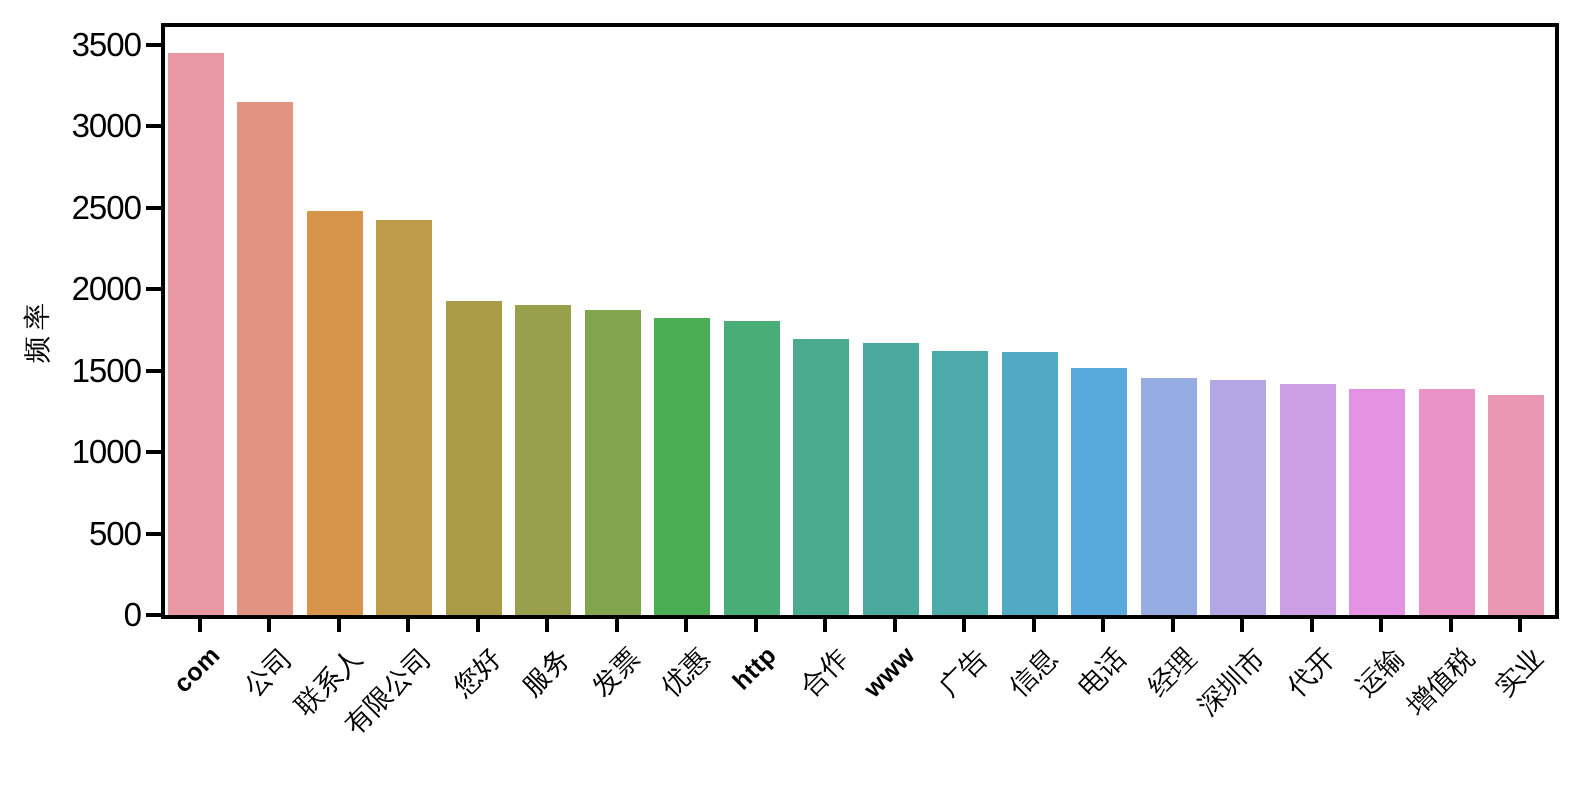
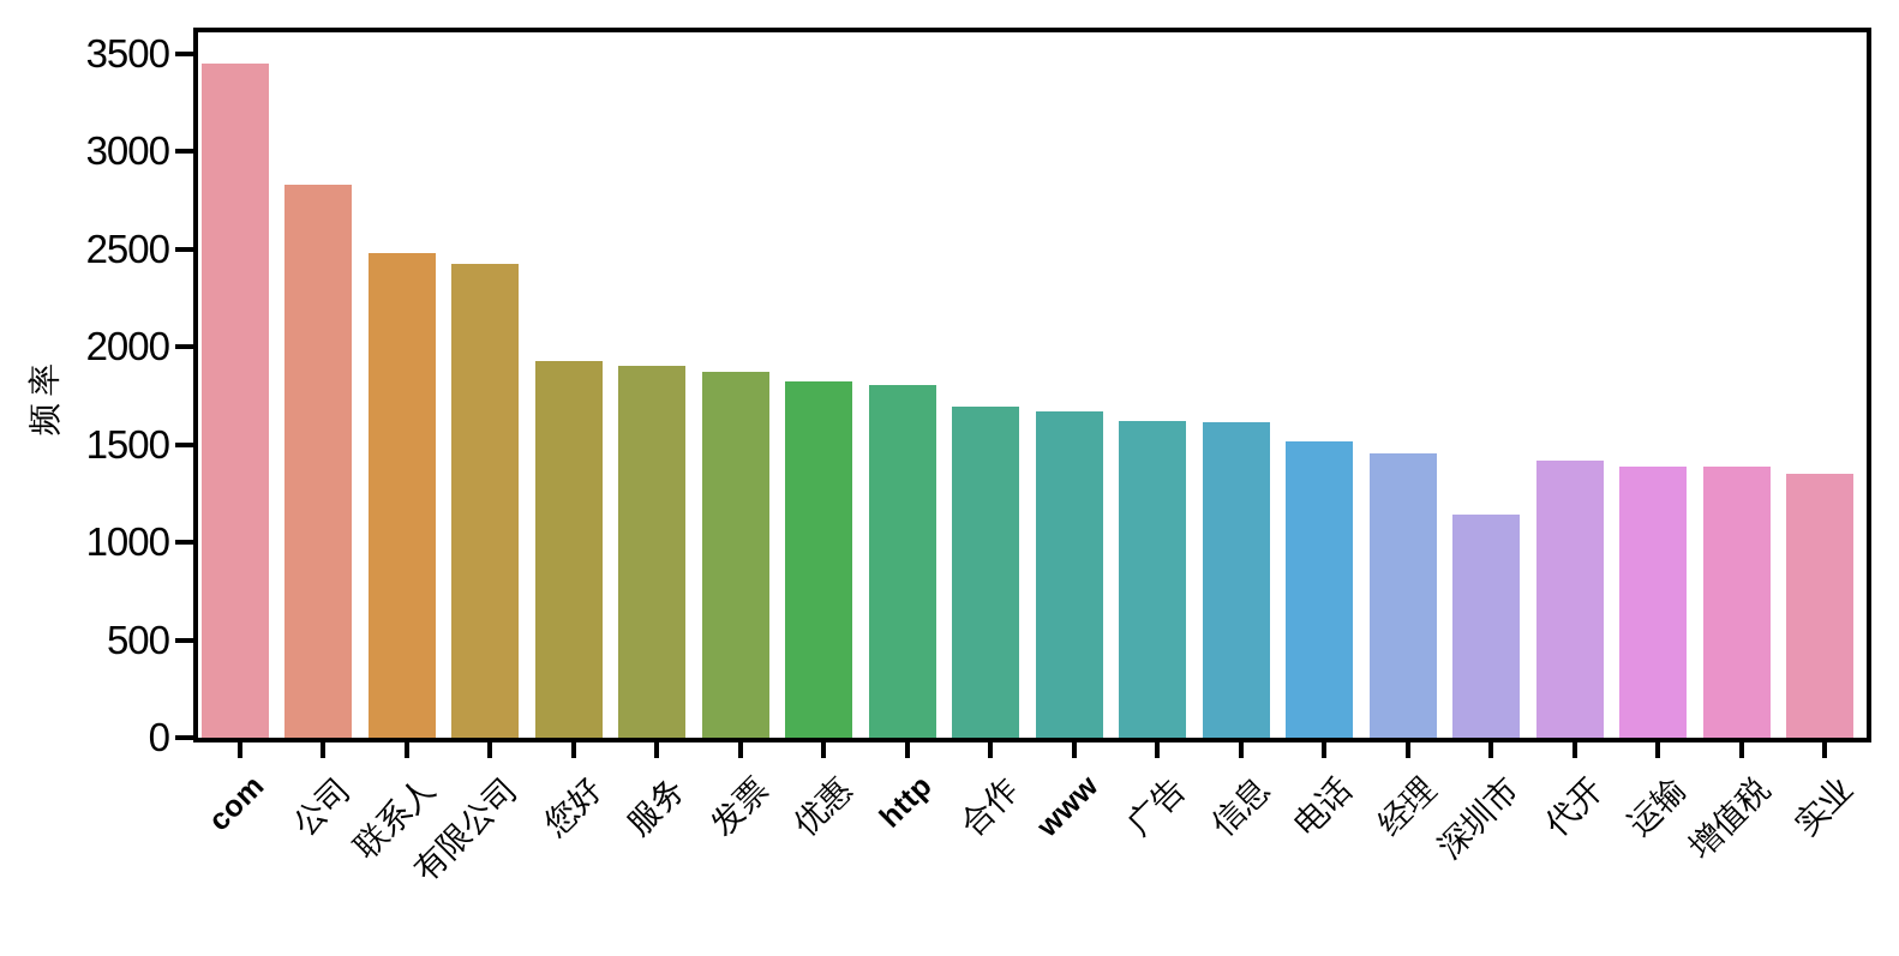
公司: 3150 -> 2830
深圳市: 1440 -> 1140
